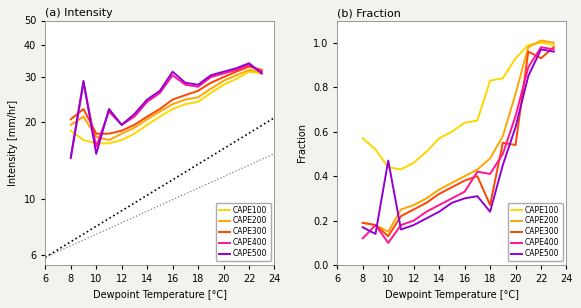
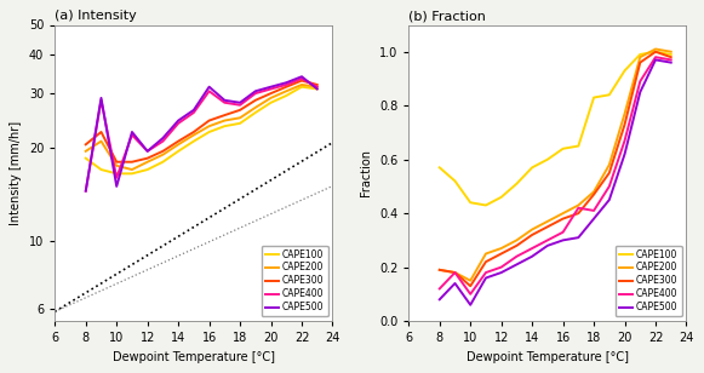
(b) Fraction/CAPE500/8: 0.17 -> 0.08
(b) Fraction/CAPE500/10: 0.47 -> 0.06
(b) Fraction/CAPE300/18: 0.27 -> 0.47
(b) Fraction/CAPE500/18: 0.24 -> 0.38
(b) Fraction/CAPE300/20: 0.54 -> 0.73
(b) Fraction/CAPE300/22: 0.93 -> 1.00
